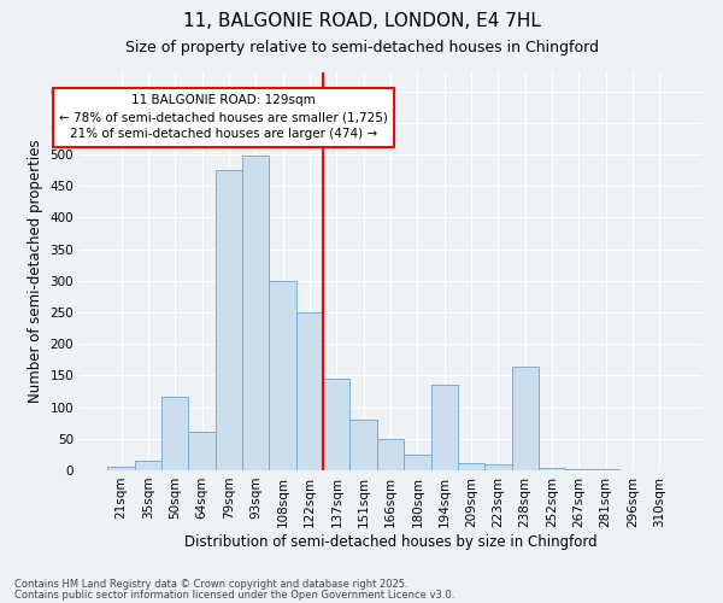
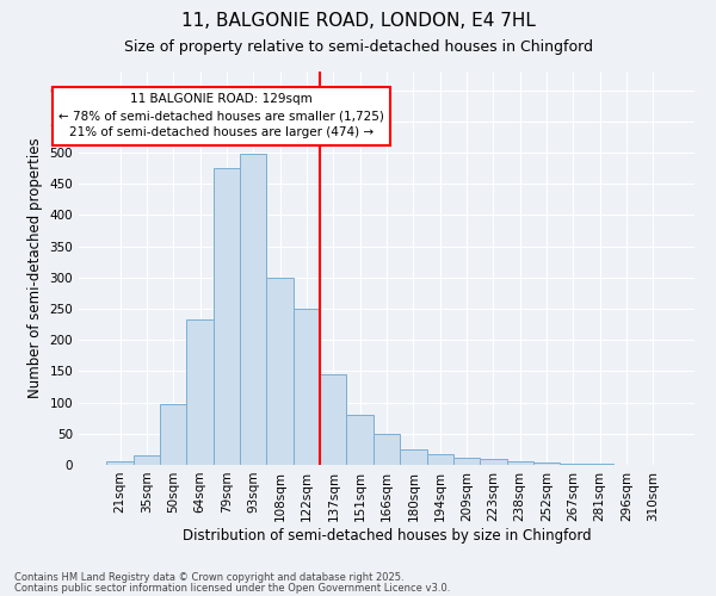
50sqm: 116 -> 97
64sqm: 62 -> 233
194sqm: 136 -> 18
238sqm: 164 -> 6
